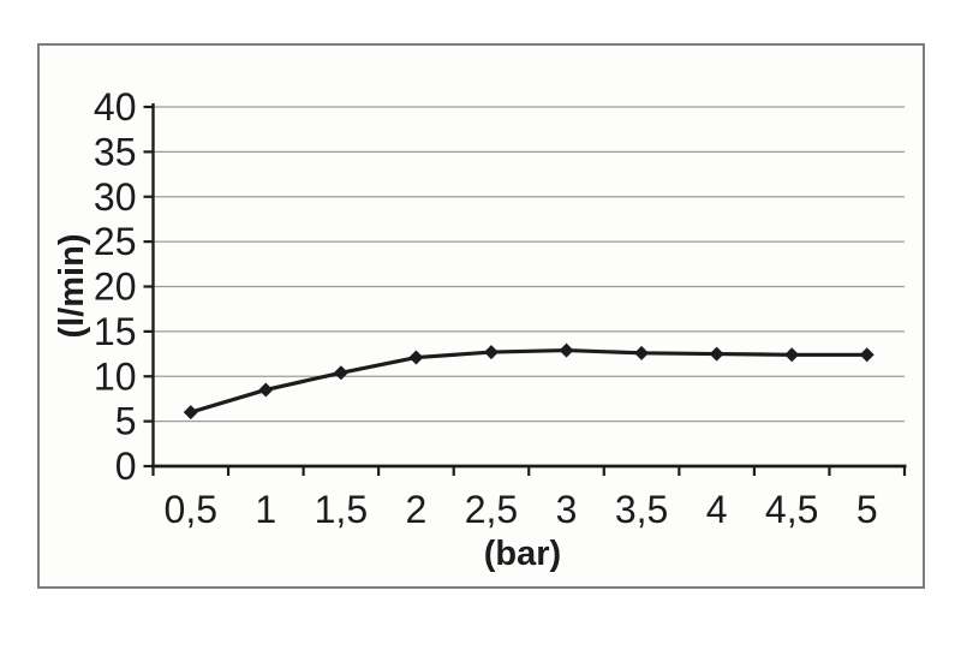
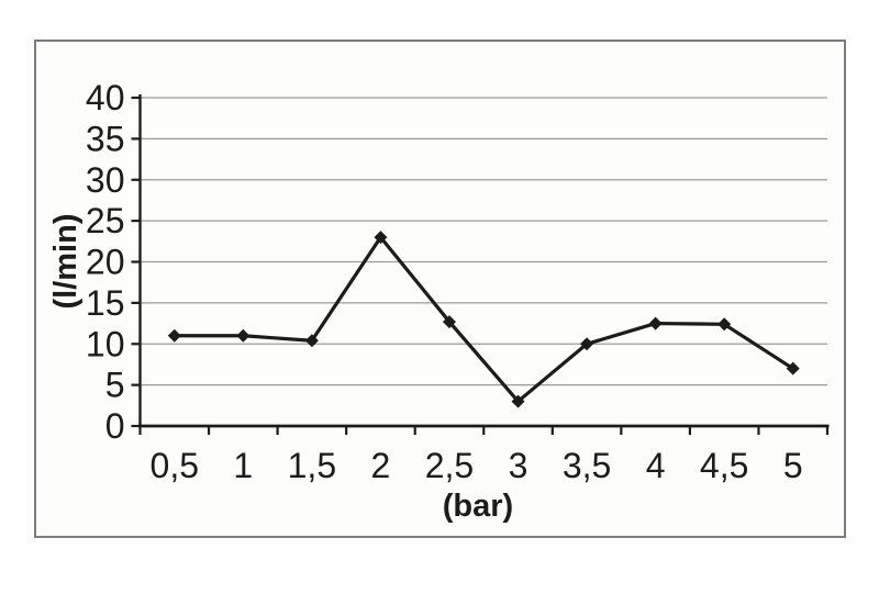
0,5: 6 -> 11
1: 8 -> 11
2: 12 -> 23
3: 13 -> 3
3,5: 13 -> 10
5: 12 -> 7
